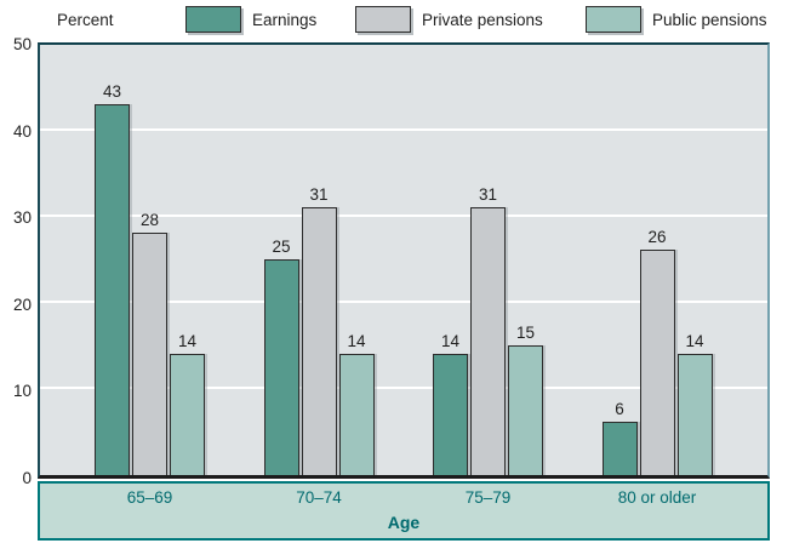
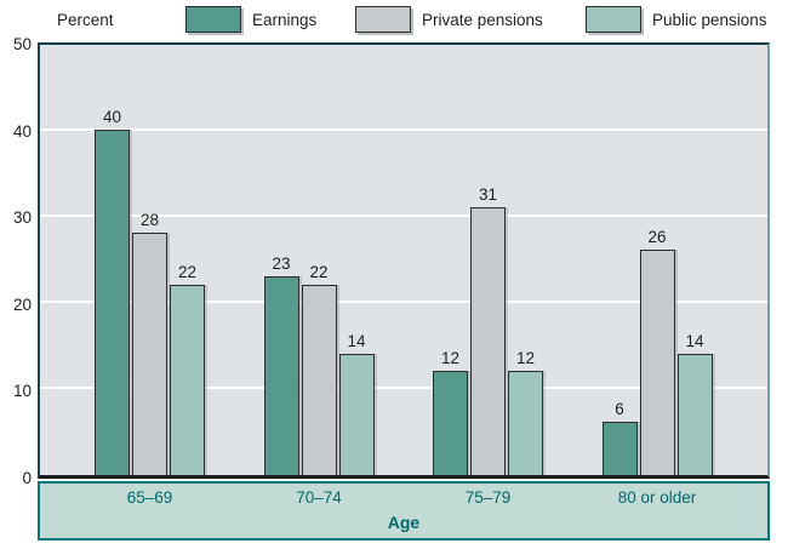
Earnings/65–69: 43 -> 40
Public pensions/65–69: 14 -> 22
Earnings/70–74: 25 -> 23
Private pensions/70–74: 31 -> 22
Earnings/75–79: 14 -> 12
Public pensions/75–79: 15 -> 12
